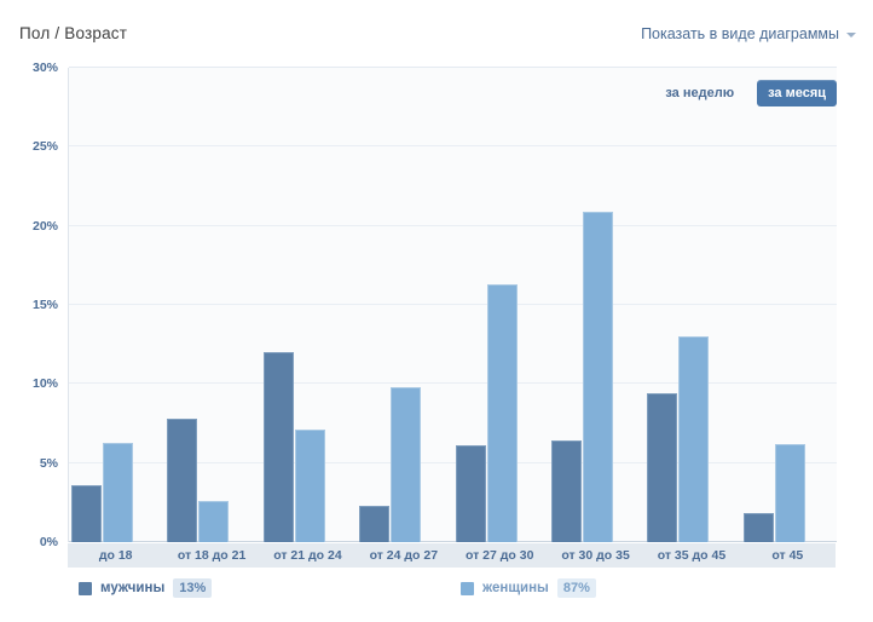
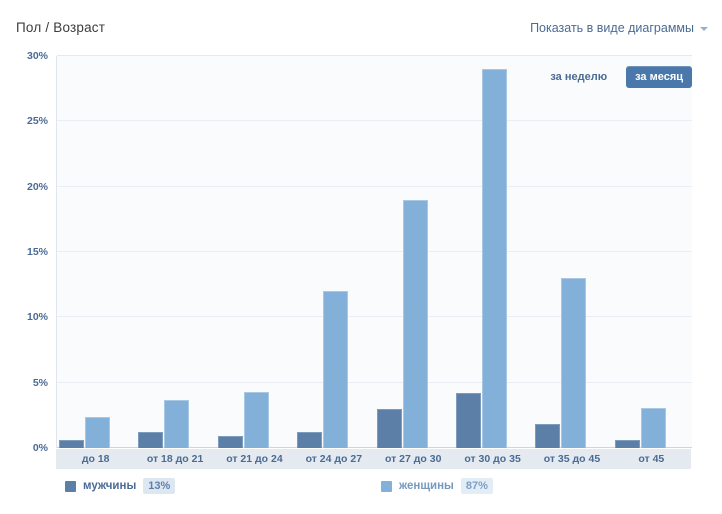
мужчины/до 18: 3.6% -> 0.6%
женщины/до 18: 6.3% -> 2.4%
мужчины/от 18 до 21: 7.8% -> 1.2%
женщины/от 18 до 21: 2.6% -> 3.7%
мужчины/от 21 до 24: 12.0% -> 0.9%
женщины/от 21 до 24: 7.1% -> 4.3%
мужчины/от 24 до 27: 2.3% -> 1.2%
женщины/от 24 до 27: 9.8% -> 12.0%
мужчины/от 27 до 30: 6.1% -> 3.0%
женщины/от 27 до 30: 16.3% -> 19.0%
мужчины/от 30 до 35: 6.4% -> 4.2%
женщины/от 30 до 35: 20.9% -> 29.0%
мужчины/от 35 до 45: 9.4% -> 1.8%
мужчины/от 45: 1.8% -> 0.6%
женщины/от 45: 6.2% -> 3.1%
